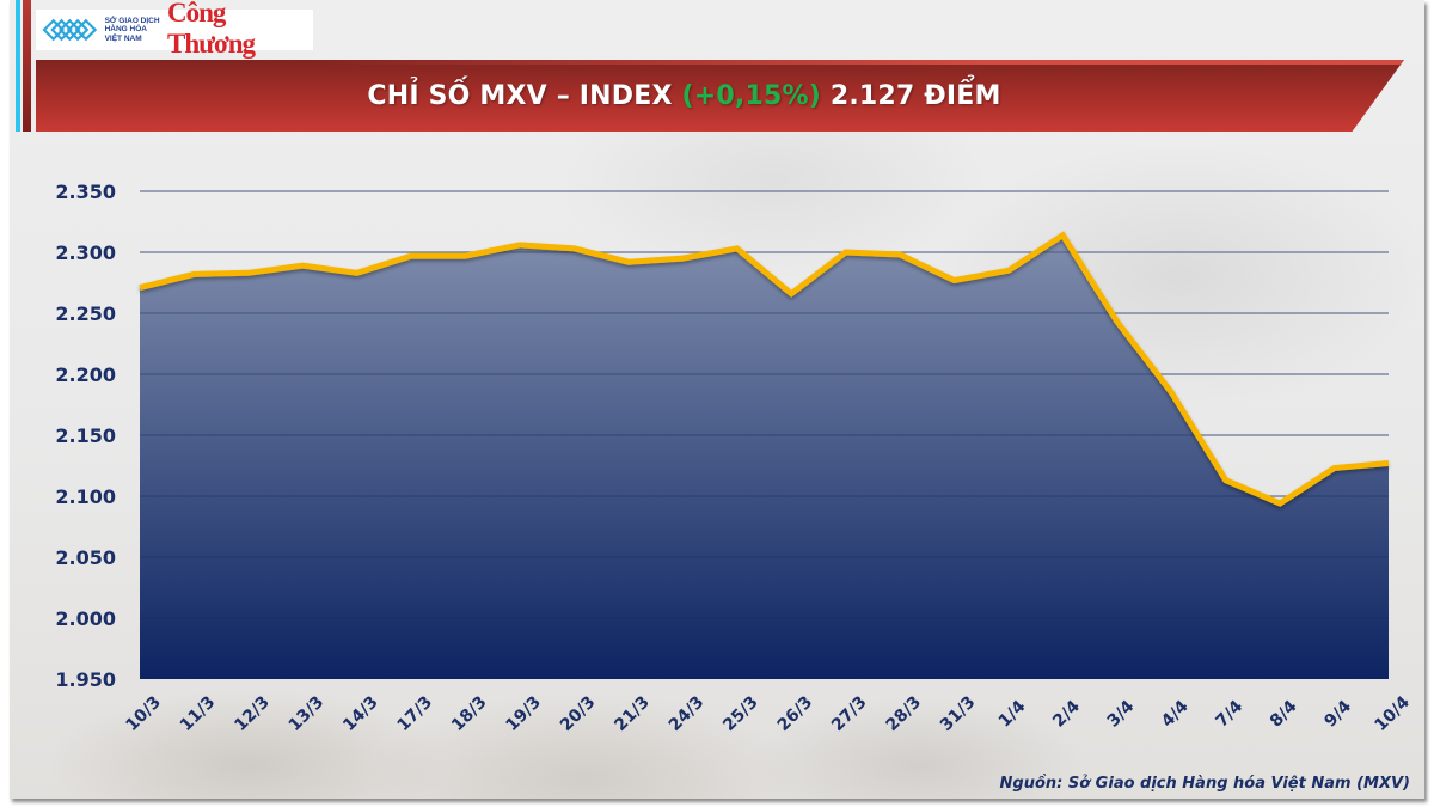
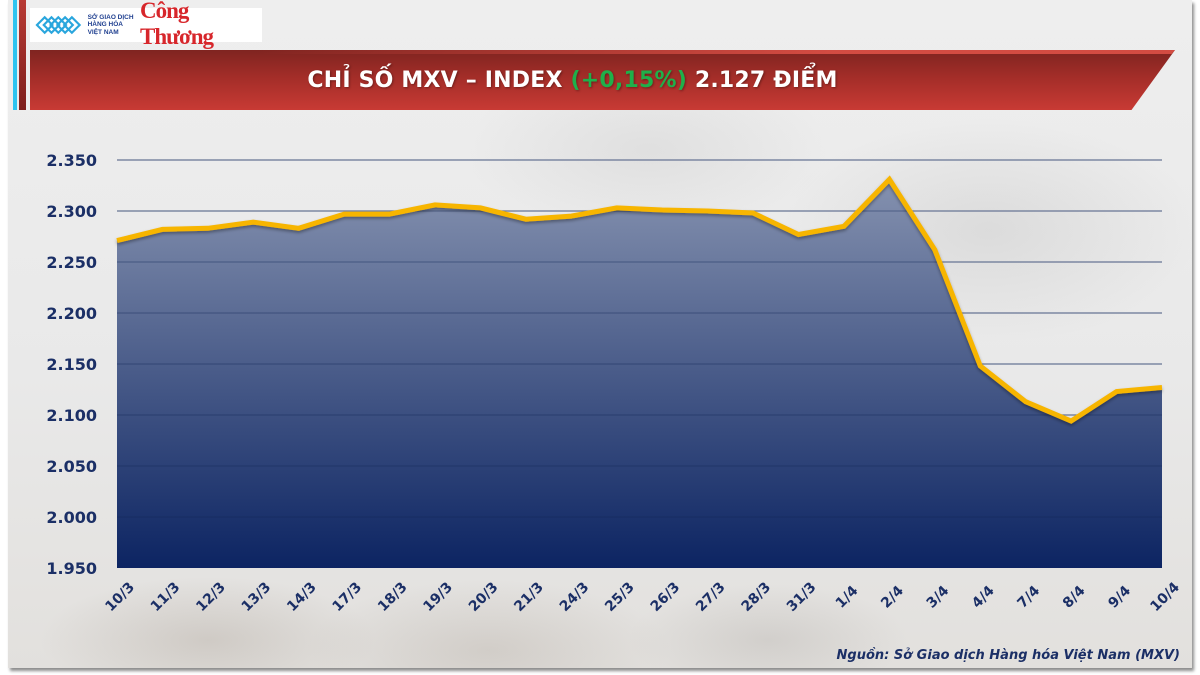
26/3: 2266 -> 2301
2/4: 2314 -> 2331
3/4: 2243 -> 2262
4/4: 2185 -> 2148
